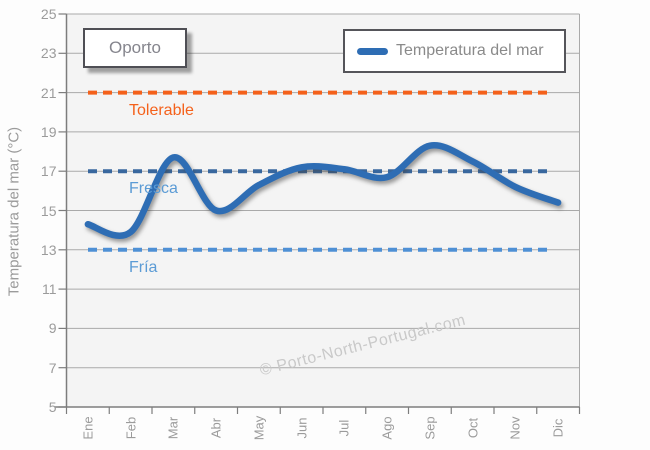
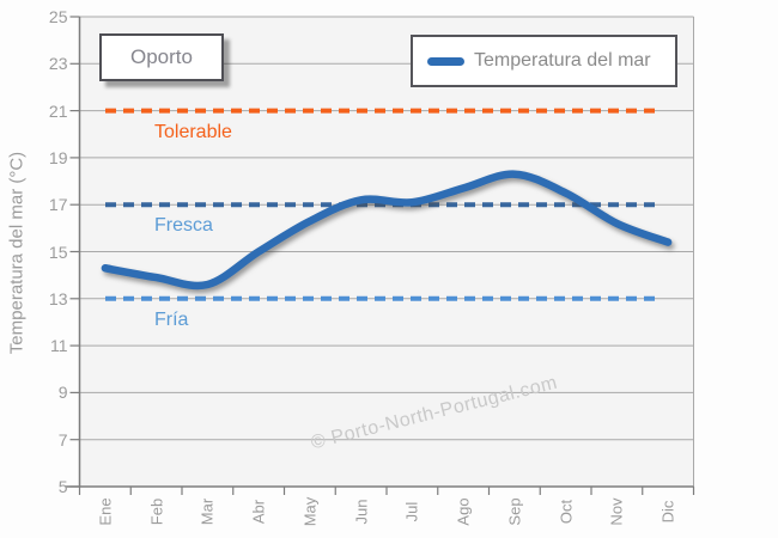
Mar: 17.7 -> 13.6
Ago: 16.7 -> 17.7
